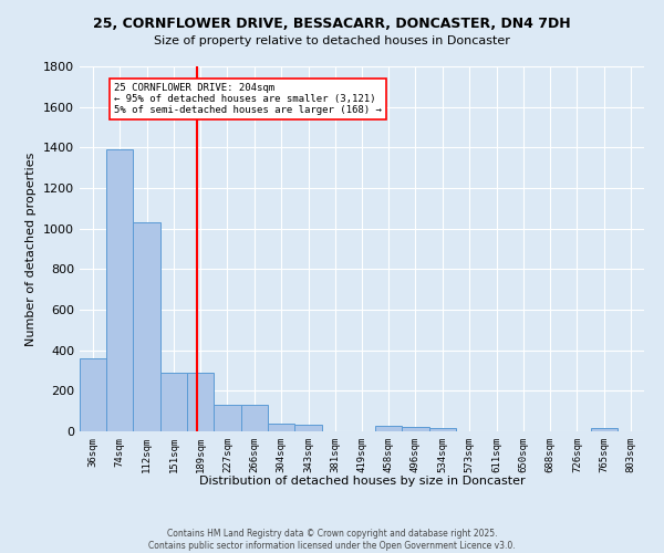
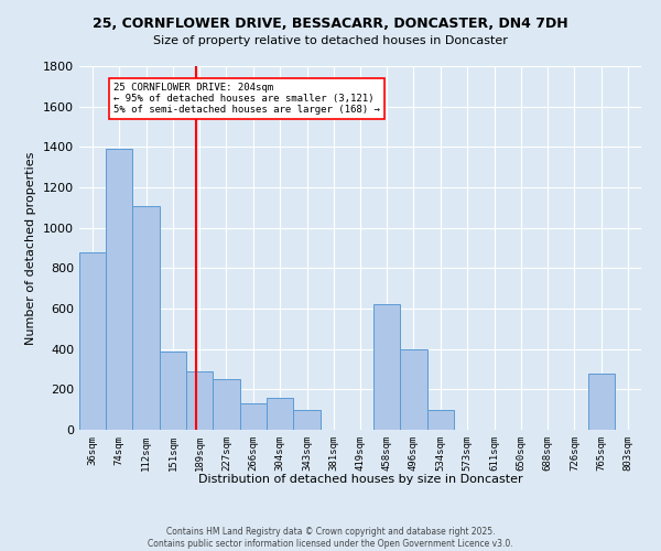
36sqm: 360 -> 880
112sqm: 1030 -> 1110
151sqm: 290 -> 390
227sqm: 130 -> 250
304sqm: 40 -> 160
343sqm: 40 -> 100
458sqm: 30 -> 620
496sqm: 20 -> 400
534sqm: 20 -> 100
765sqm: 20 -> 280
